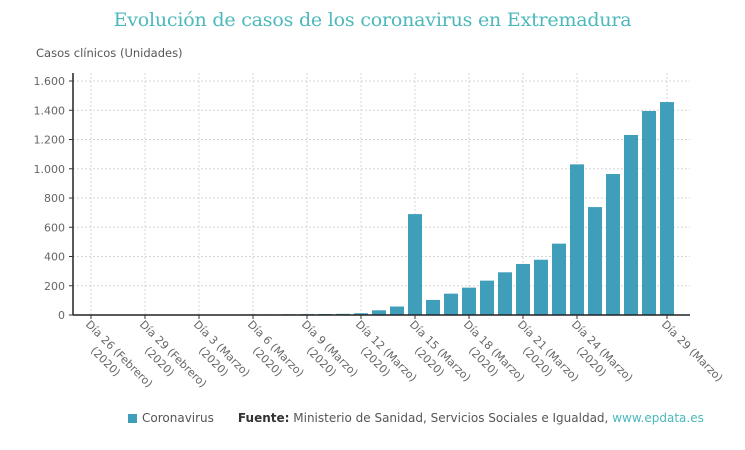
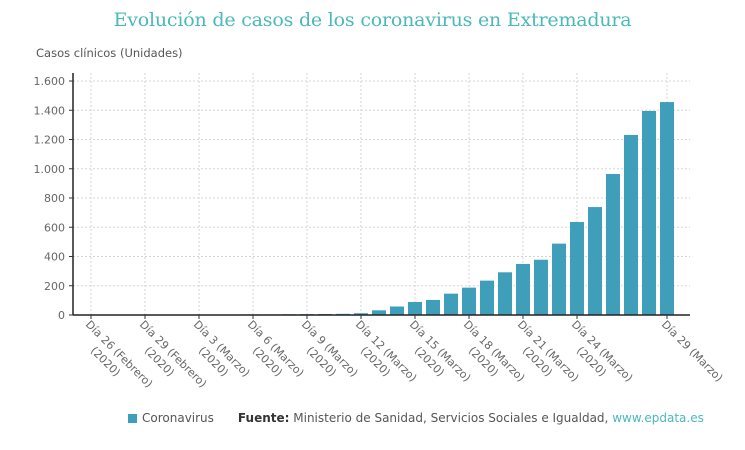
Día 15 (Marzo) (2020): 690 -> 90
Día 24 (Marzo) (2020): 1030 -> 640
